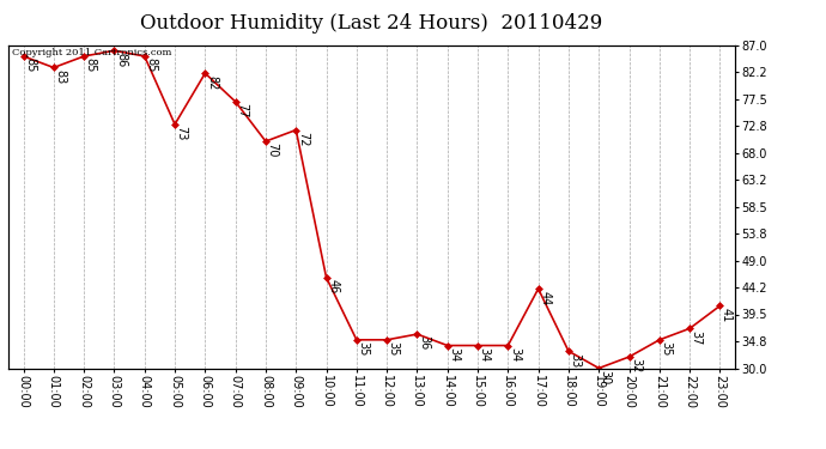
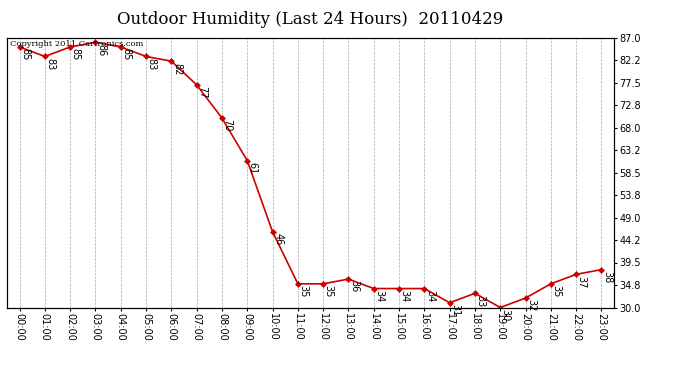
05:00: 73 -> 83
09:00: 72 -> 61
17:00: 44 -> 31
23:00: 41 -> 38
